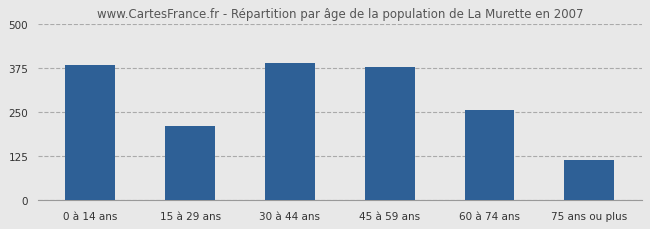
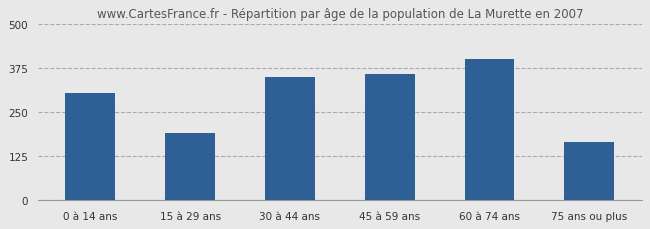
0 à 14 ans: 383 -> 305
15 à 29 ans: 210 -> 190
30 à 44 ans: 390 -> 350
45 à 59 ans: 378 -> 360
60 à 74 ans: 257 -> 400
75 ans ou plus: 113 -> 165
